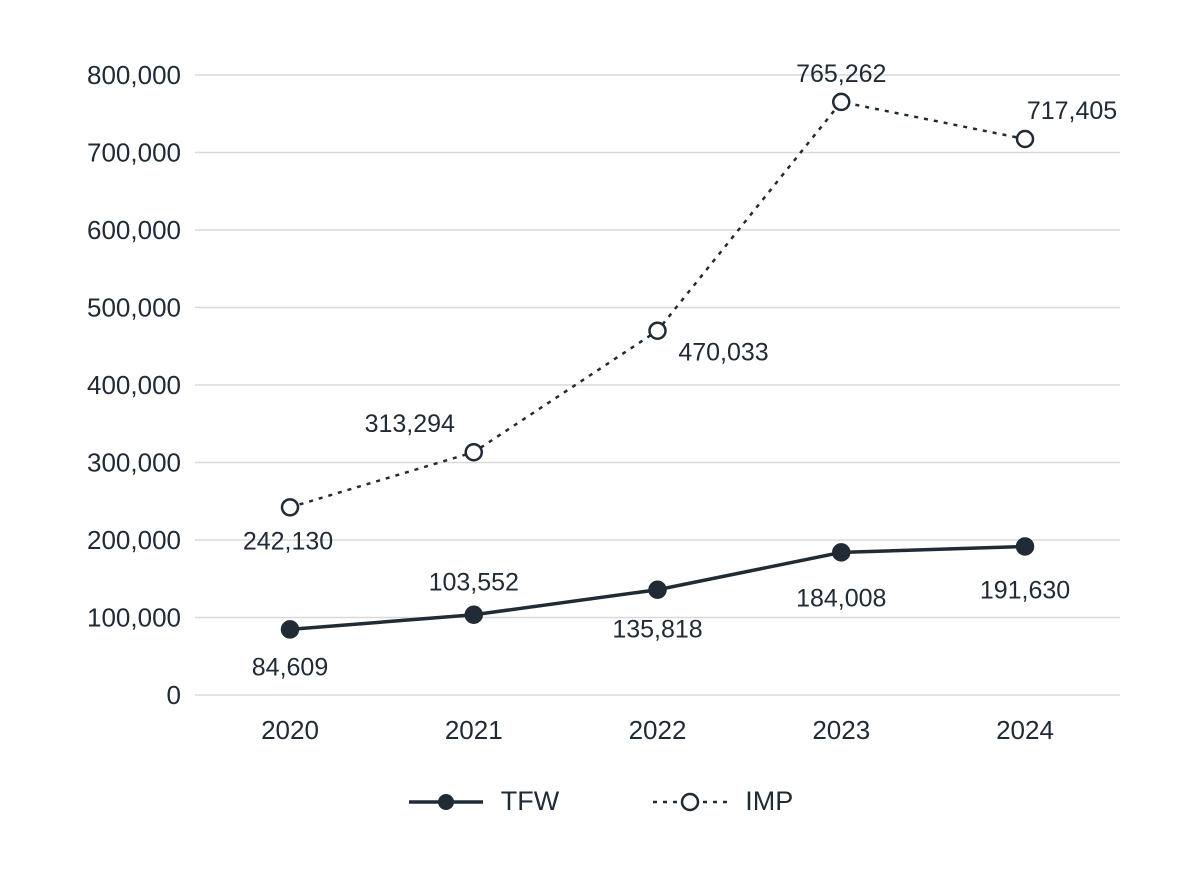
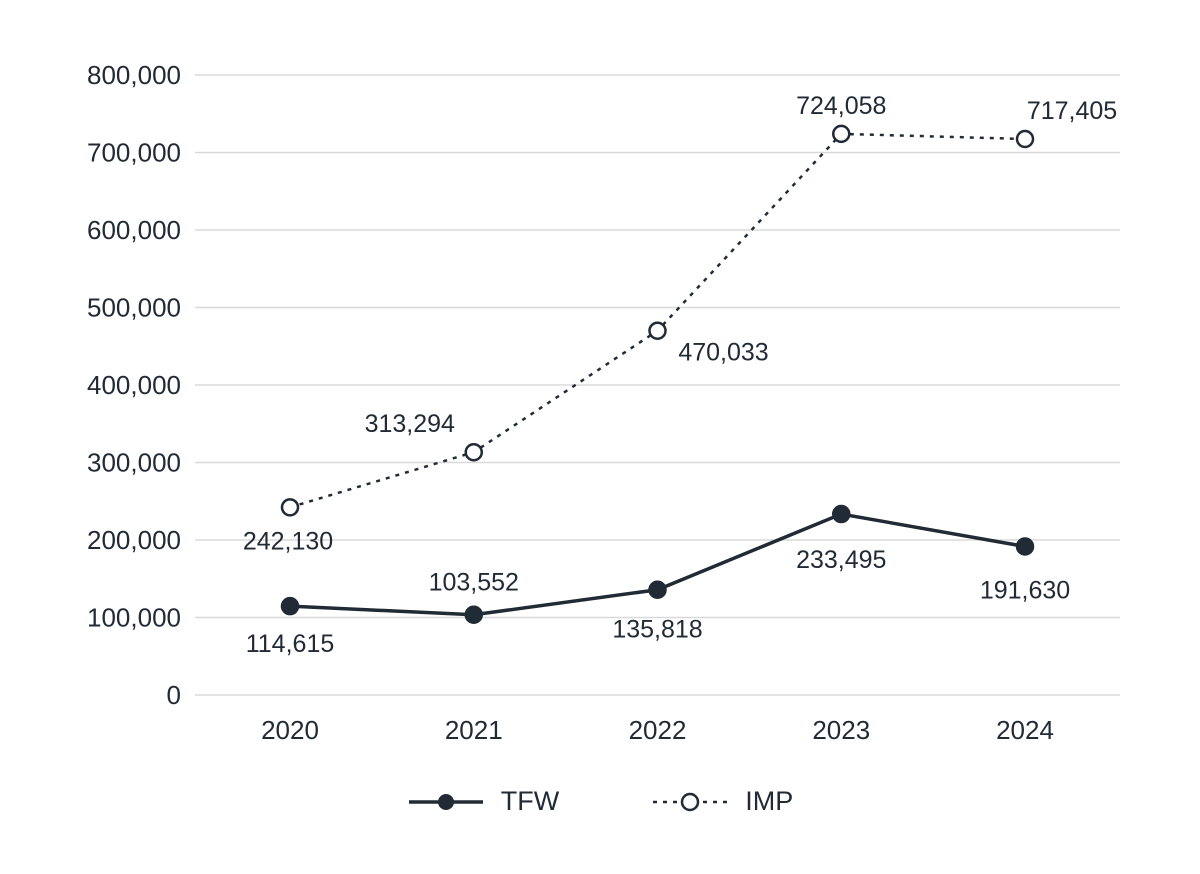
TFW/2020: 84,609 -> 114,615
TFW/2023: 184,008 -> 233,495
IMP/2023: 765,262 -> 724,058
